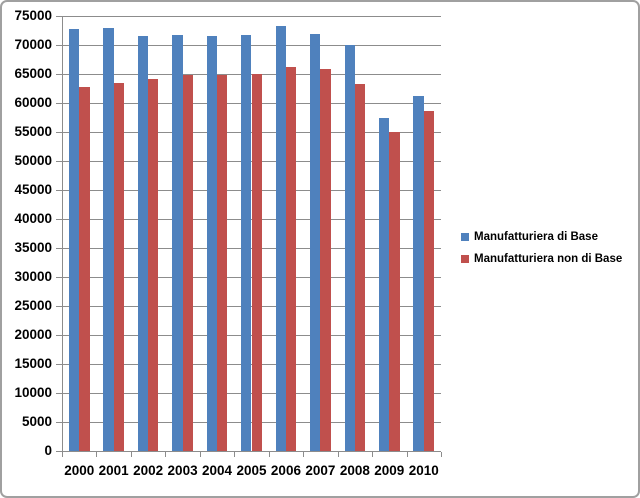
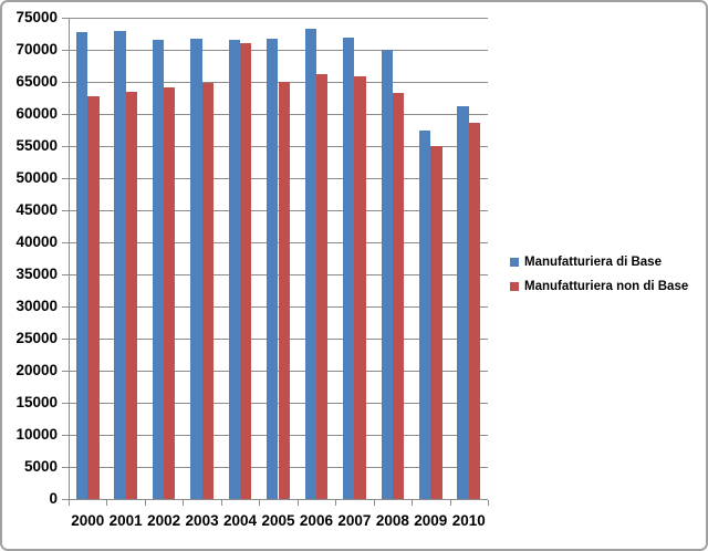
Manufatturiera non di Base/2004: 65000 -> 71000
